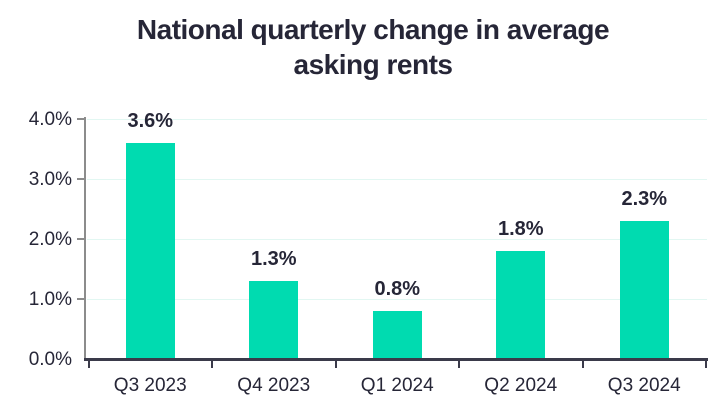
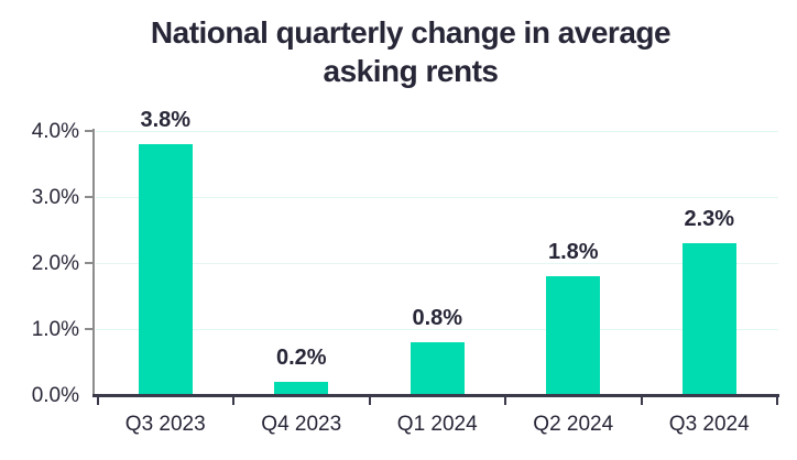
Q3 2023: 3.6% -> 3.8%
Q4 2023: 1.3% -> 0.2%
